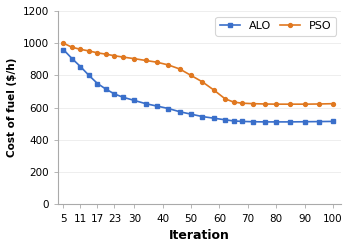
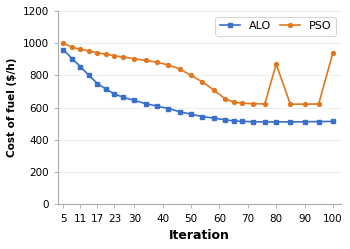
PSO/80: 620 -> 870
PSO/100: 620 -> 940
